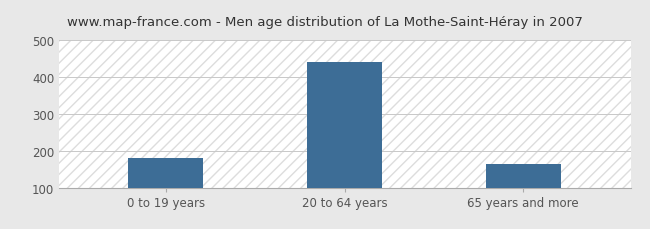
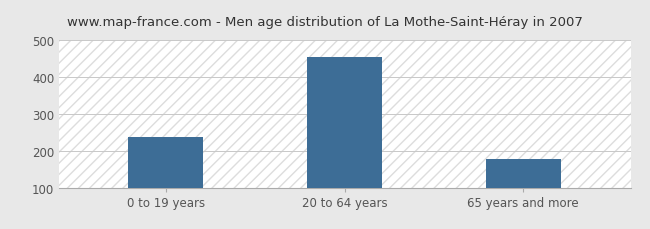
0 to 19 years: 180 -> 238
20 to 64 years: 440 -> 456
65 years and more: 165 -> 179
